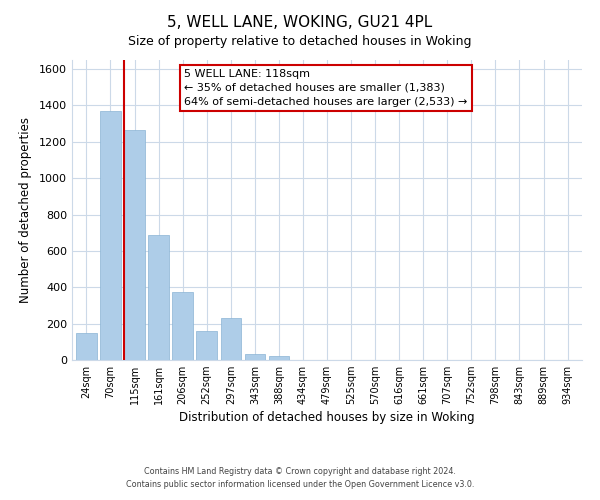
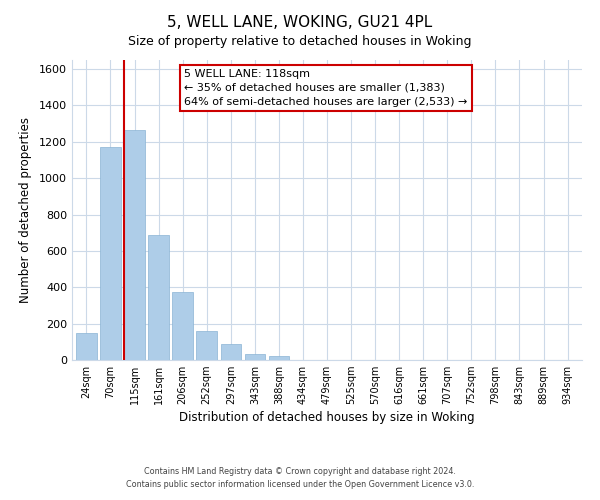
70sqm: 1370 -> 1170
297sqm: 230 -> 90
